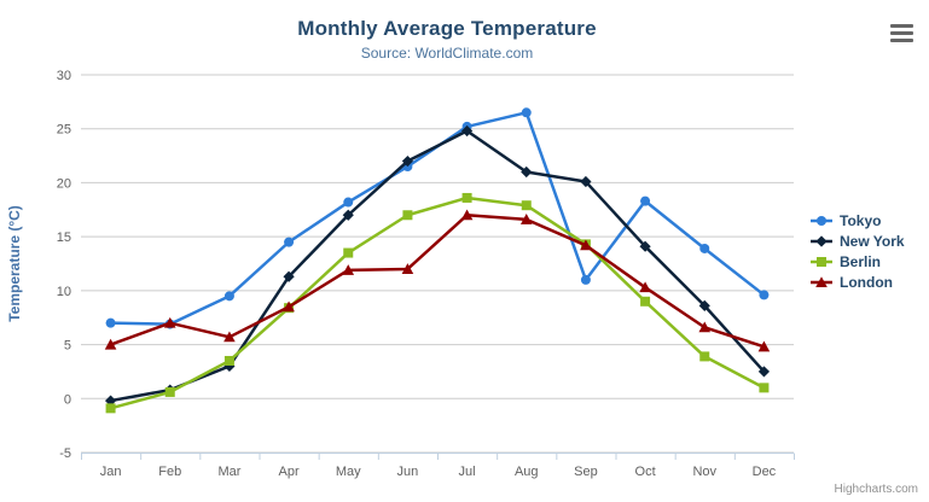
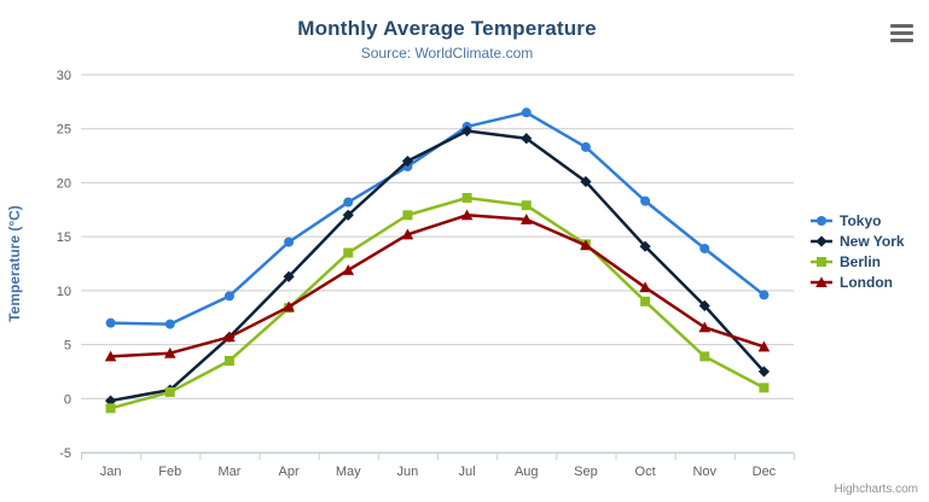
London/Jan: 5 -> 4
London/Feb: 7 -> 4
New York/Mar: 3 -> 6
London/Jun: 12 -> 15
New York/Aug: 21 -> 24
Tokyo/Sep: 11 -> 23
